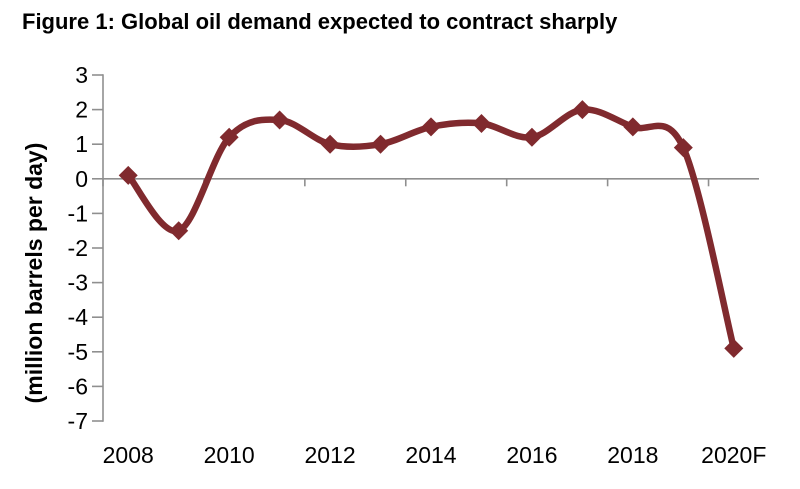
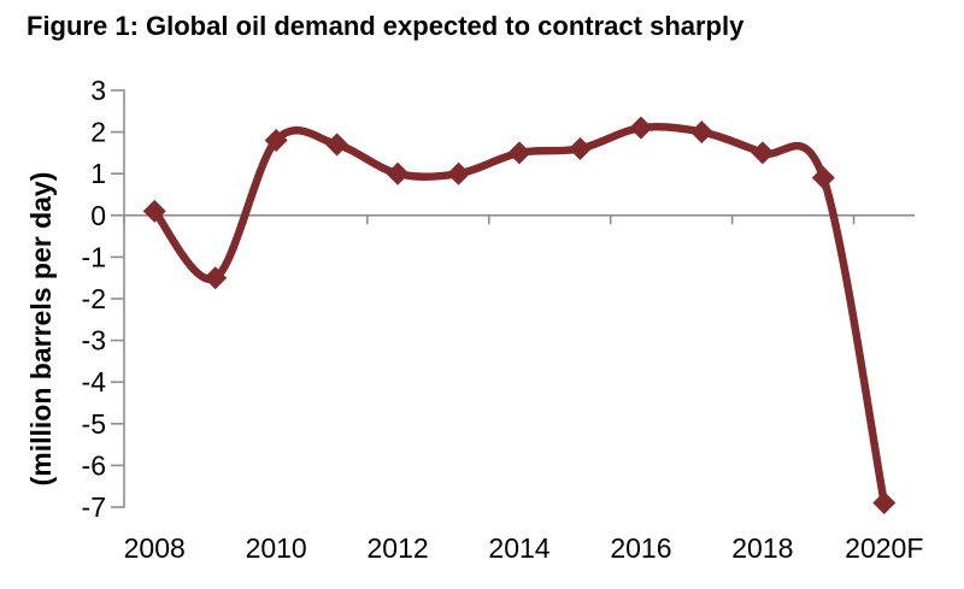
2010: 1.2 -> 1.8
2016: 1.2 -> 2.1
2020F: -4.9 -> -6.9
